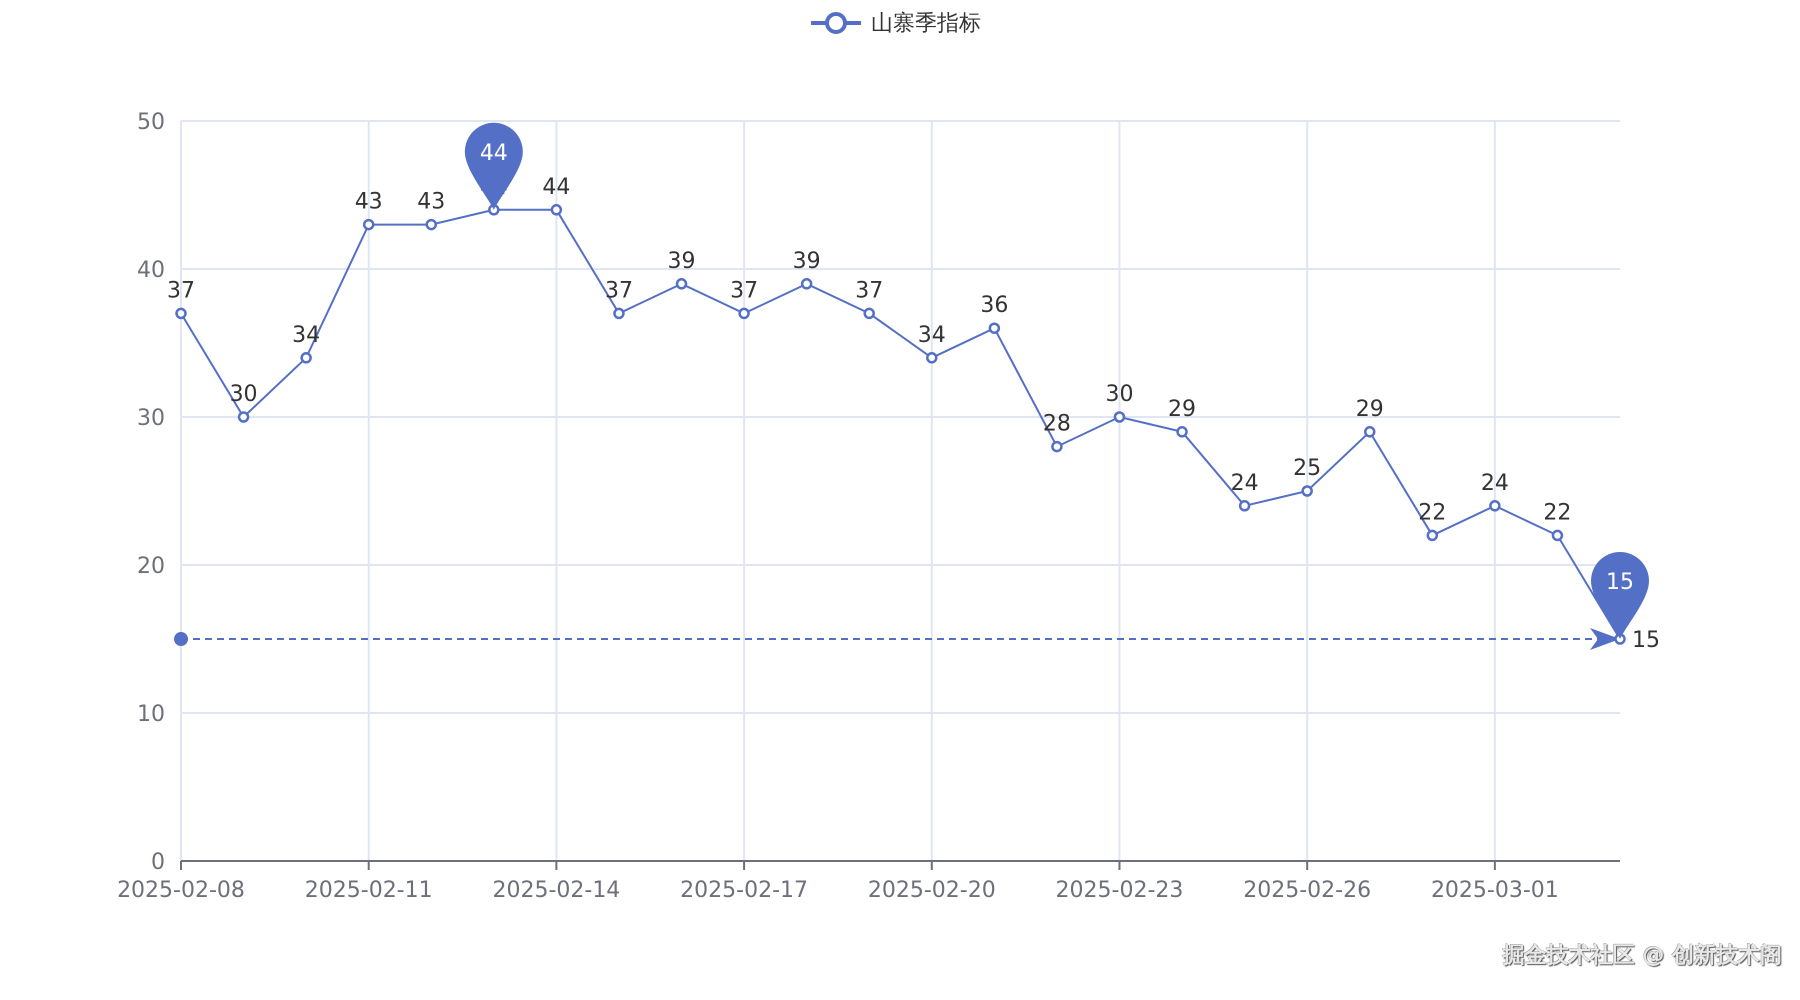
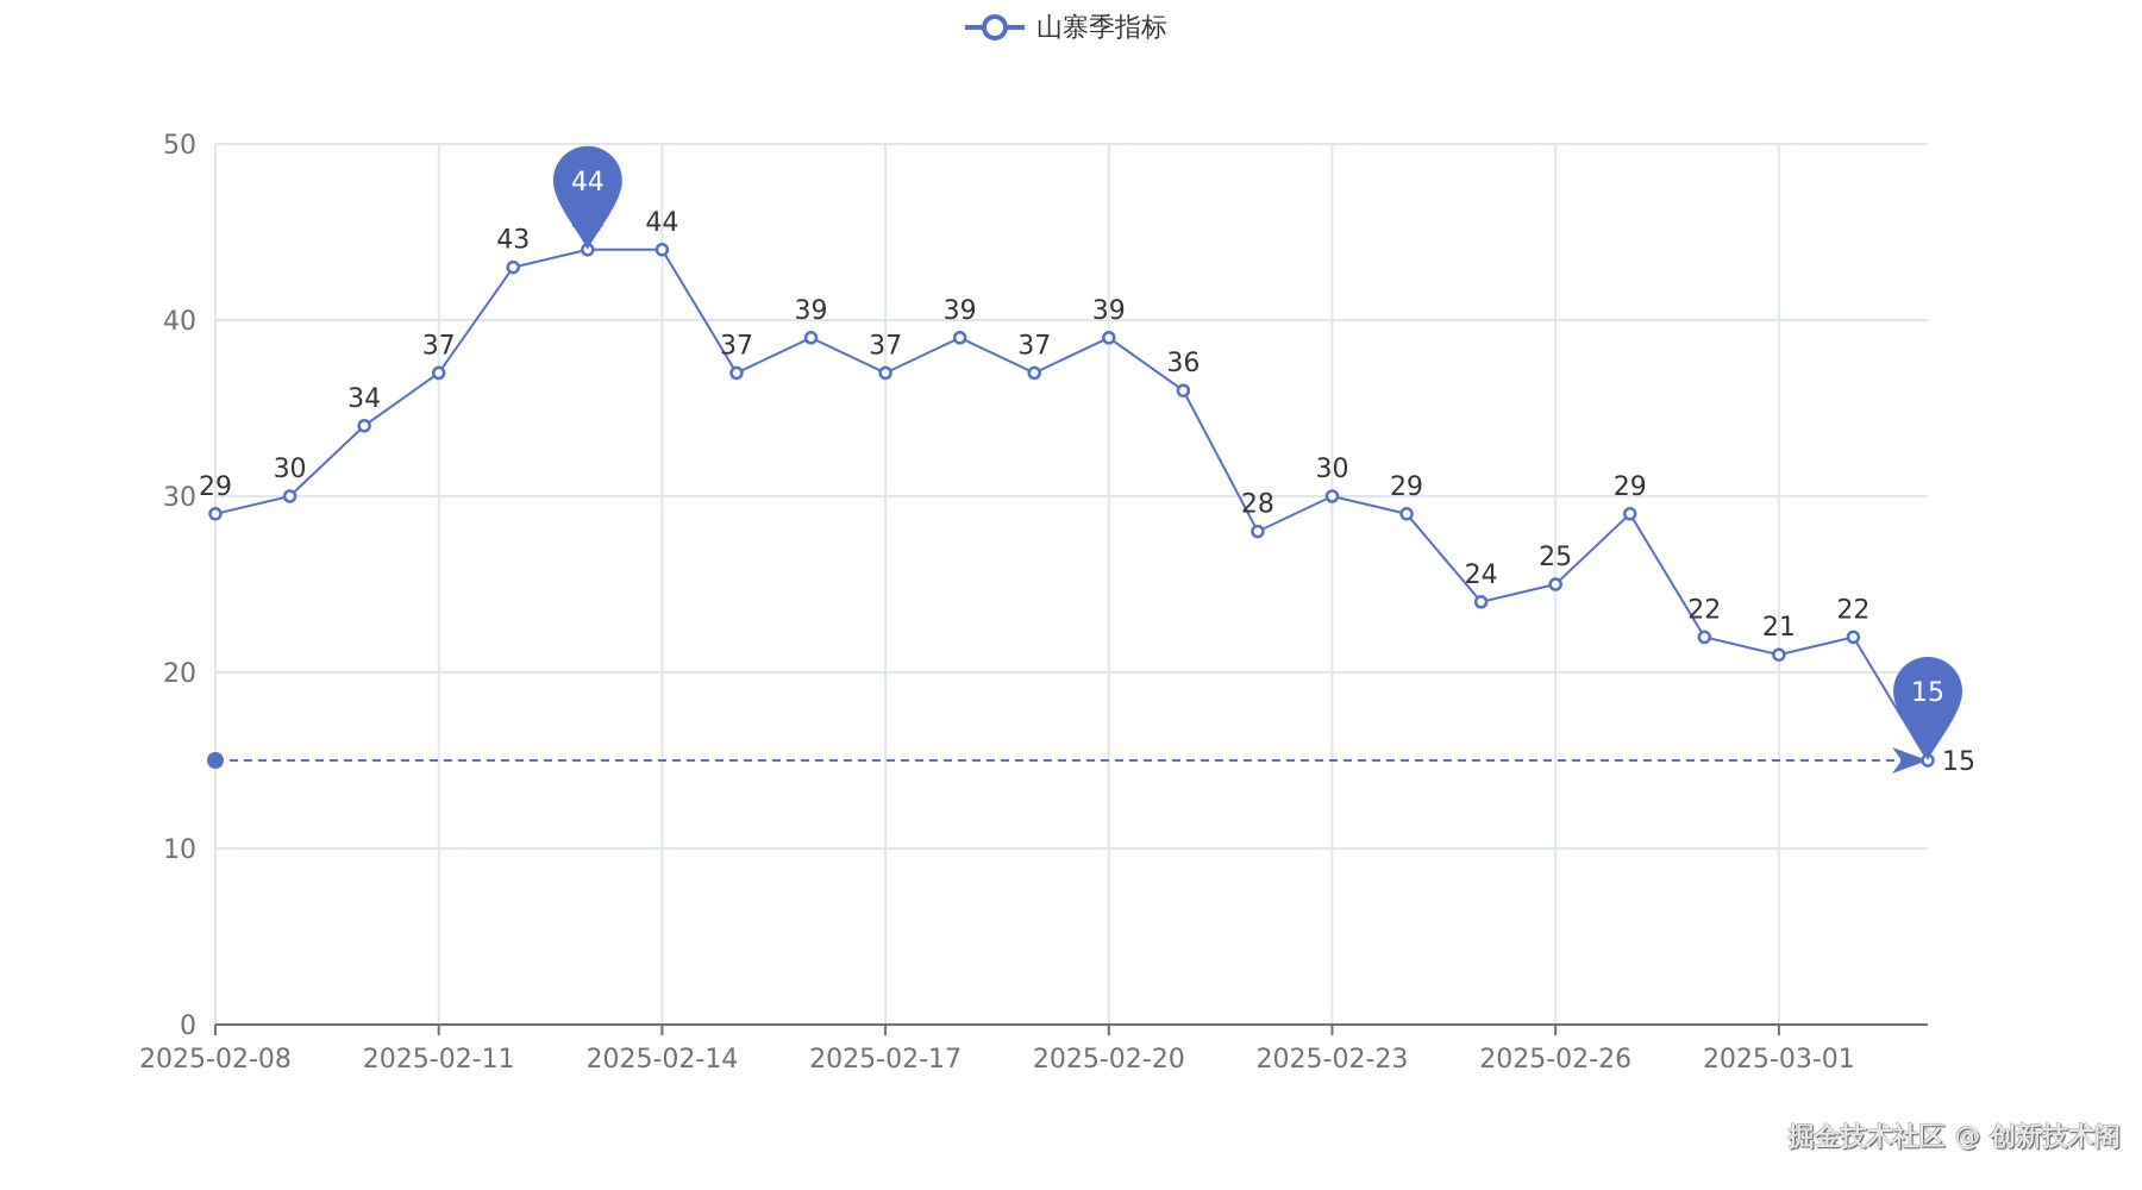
2025-02-08: 37 -> 29
2025-02-11: 43 -> 37
2025-02-20: 34 -> 39
2025-03-01: 24 -> 21
